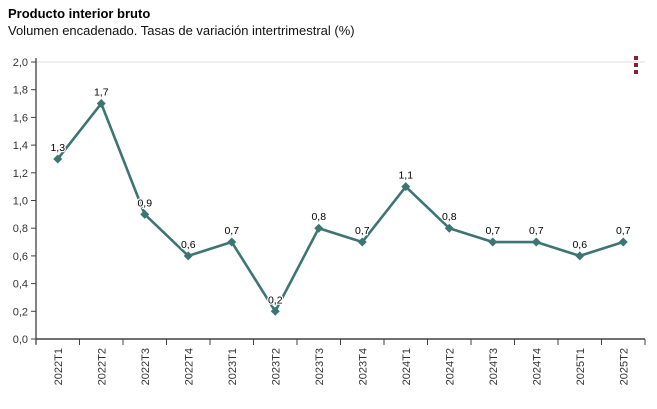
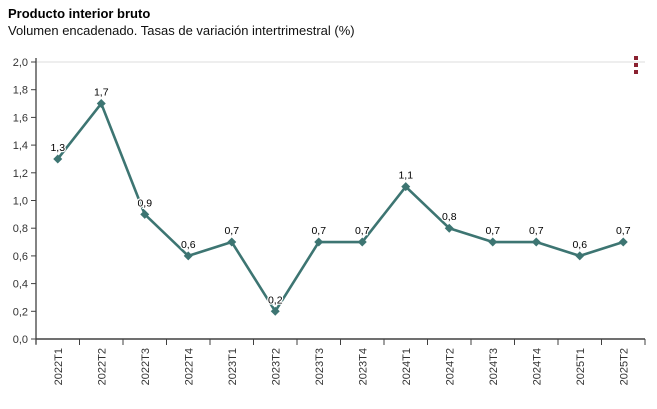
2023T3: 0,8 -> 0,7
